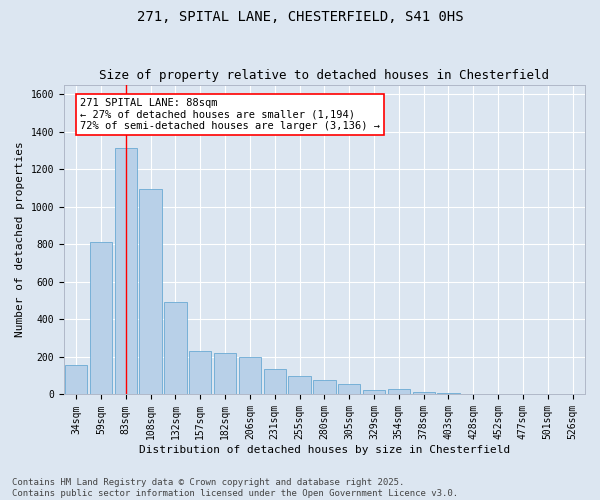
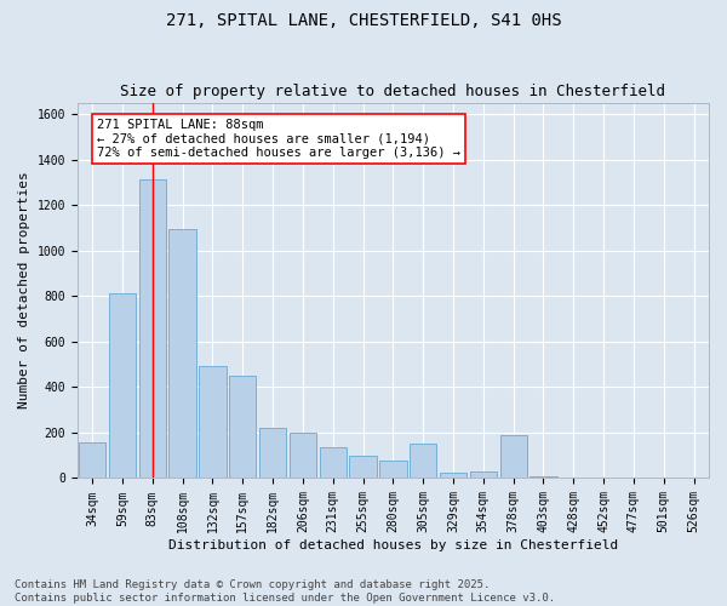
157sqm: 230 -> 450
305sqm: 60 -> 150
378sqm: 10 -> 190
